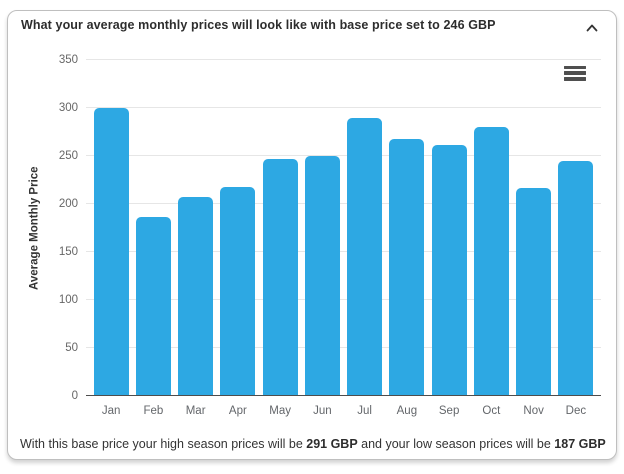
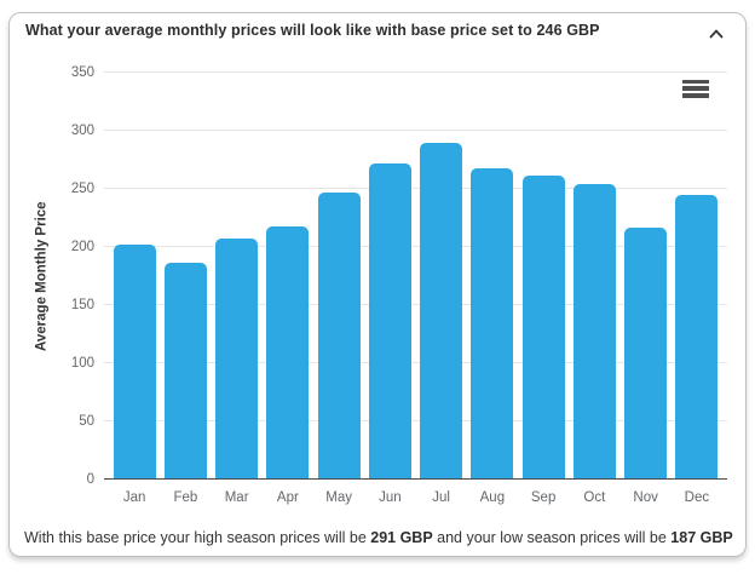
Jan: 300 -> 200
Jun: 250 -> 270
Oct: 280 -> 250
